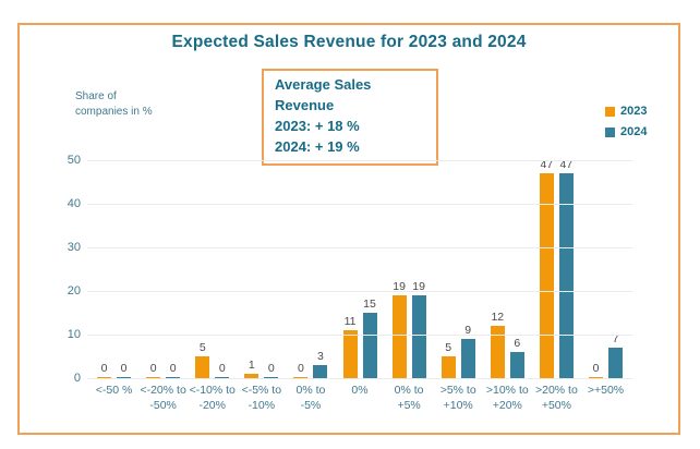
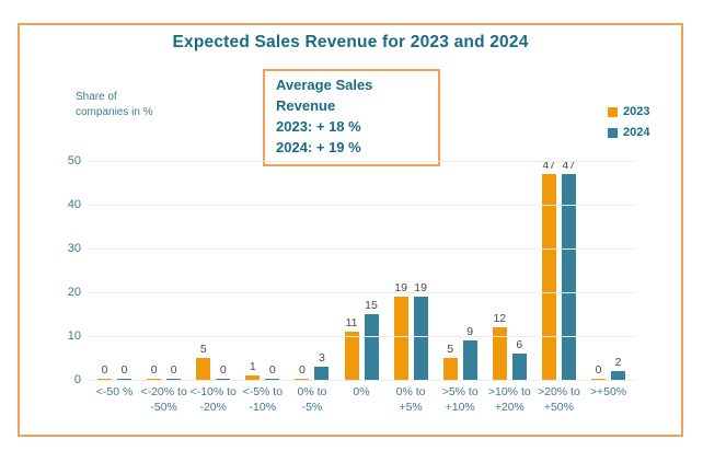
2024/>+50%: 7 -> 2
